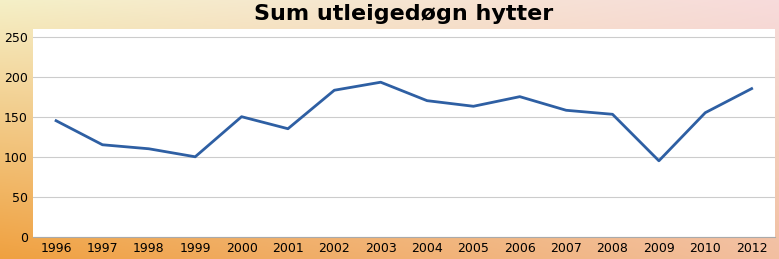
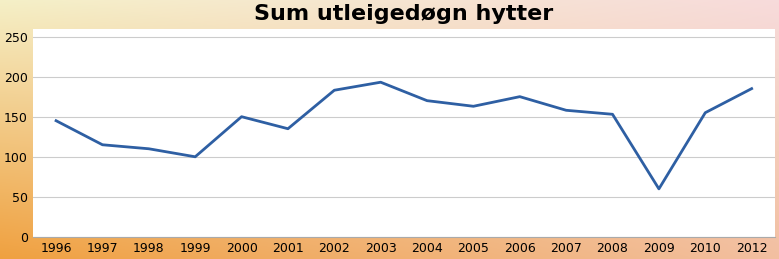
2009: 95 -> 60
